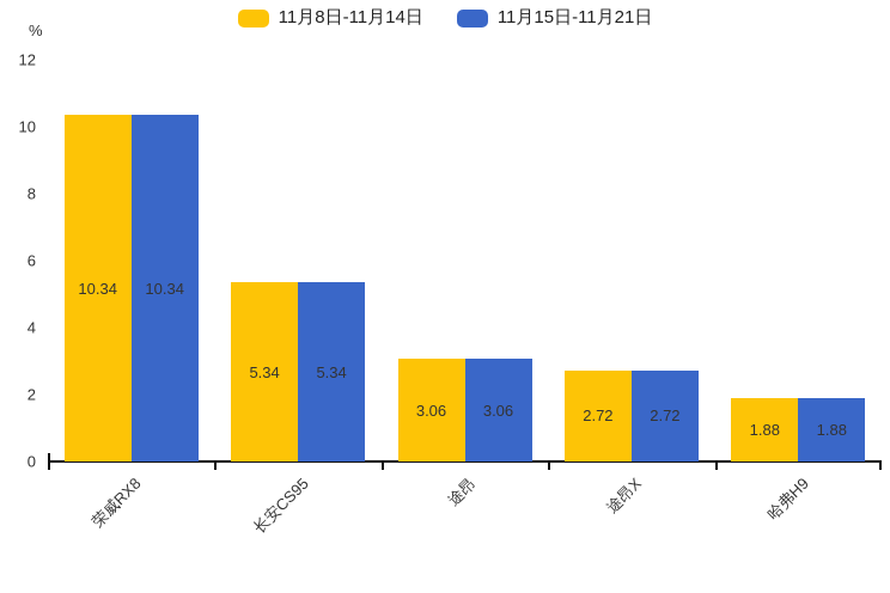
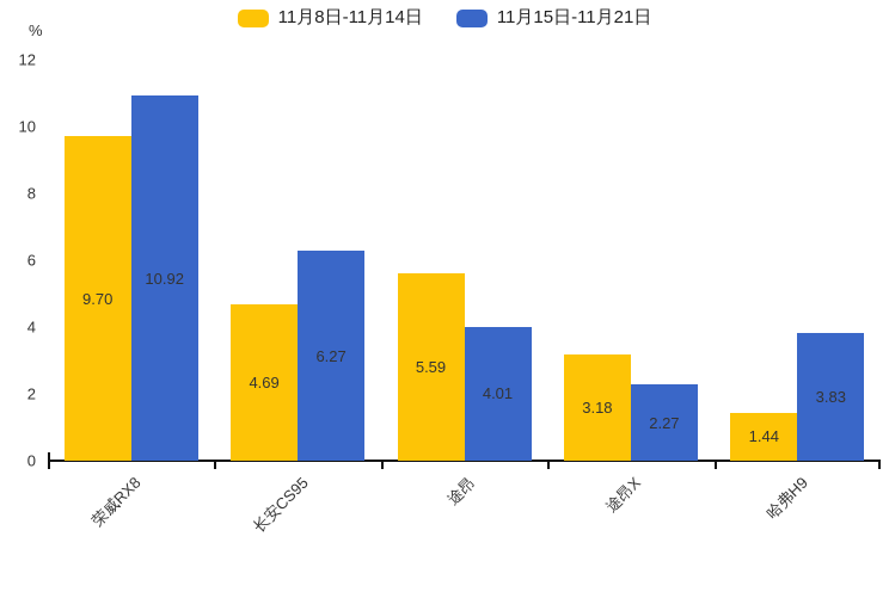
11月8日-11月14日/荣威RX8: 10.34 -> 9.70
11月15日-11月21日/荣威RX8: 10.34 -> 10.92
11月8日-11月14日/长安CS95: 5.34 -> 4.69
11月15日-11月21日/长安CS95: 5.34 -> 6.27
11月8日-11月14日/途昂: 3.06 -> 5.59
11月15日-11月21日/途昂: 3.06 -> 4.01
11月8日-11月14日/途昂X: 2.72 -> 3.18
11月15日-11月21日/途昂X: 2.72 -> 2.27
11月8日-11月14日/哈弗H9: 1.88 -> 1.44
11月15日-11月21日/哈弗H9: 1.88 -> 3.83
